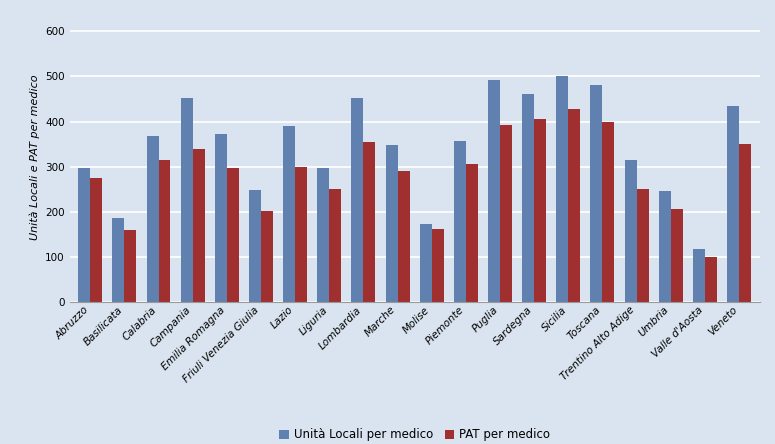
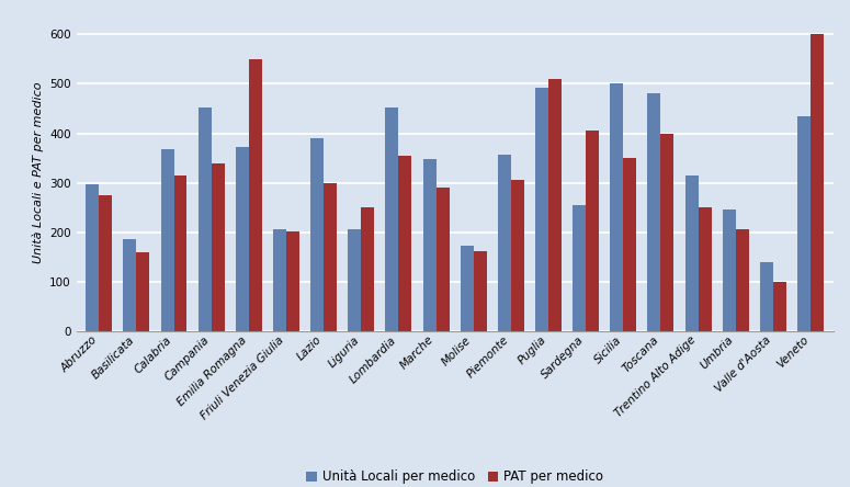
PAT per medico/Emilia Romagna: 297 -> 550
Unità Locali per medico/Friuli Venezia Giulia: 248 -> 205
Unità Locali per medico/Liguria: 297 -> 205
PAT per medico/Puglia: 392 -> 510
Unità Locali per medico/Sardegna: 462 -> 255
PAT per medico/Sicilia: 428 -> 350
Unità Locali per medico/Valle d'Aosta: 117 -> 140
PAT per medico/Veneto: 350 -> 600
